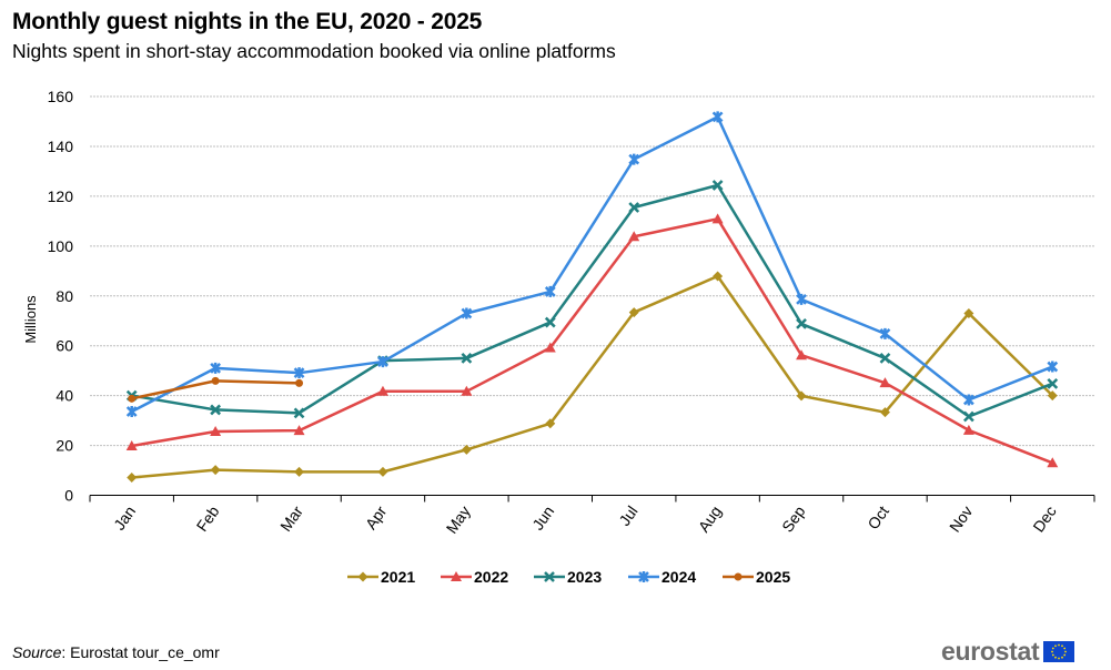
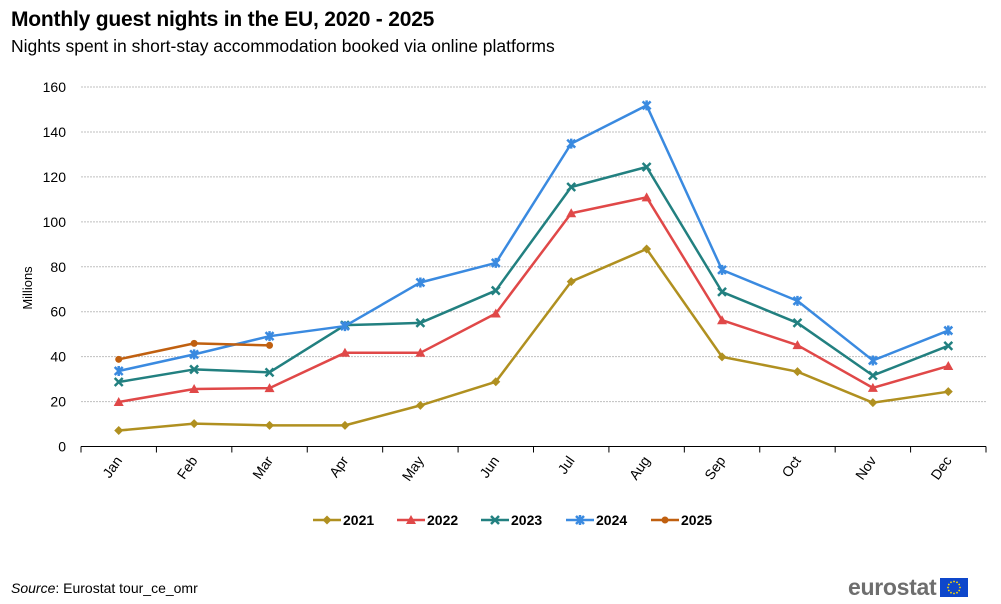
2023/Jan: 40 -> 29
2024/Feb: 51 -> 41
2021/Nov: 73 -> 20
2021/Dec: 40 -> 24
2022/Dec: 13 -> 36
